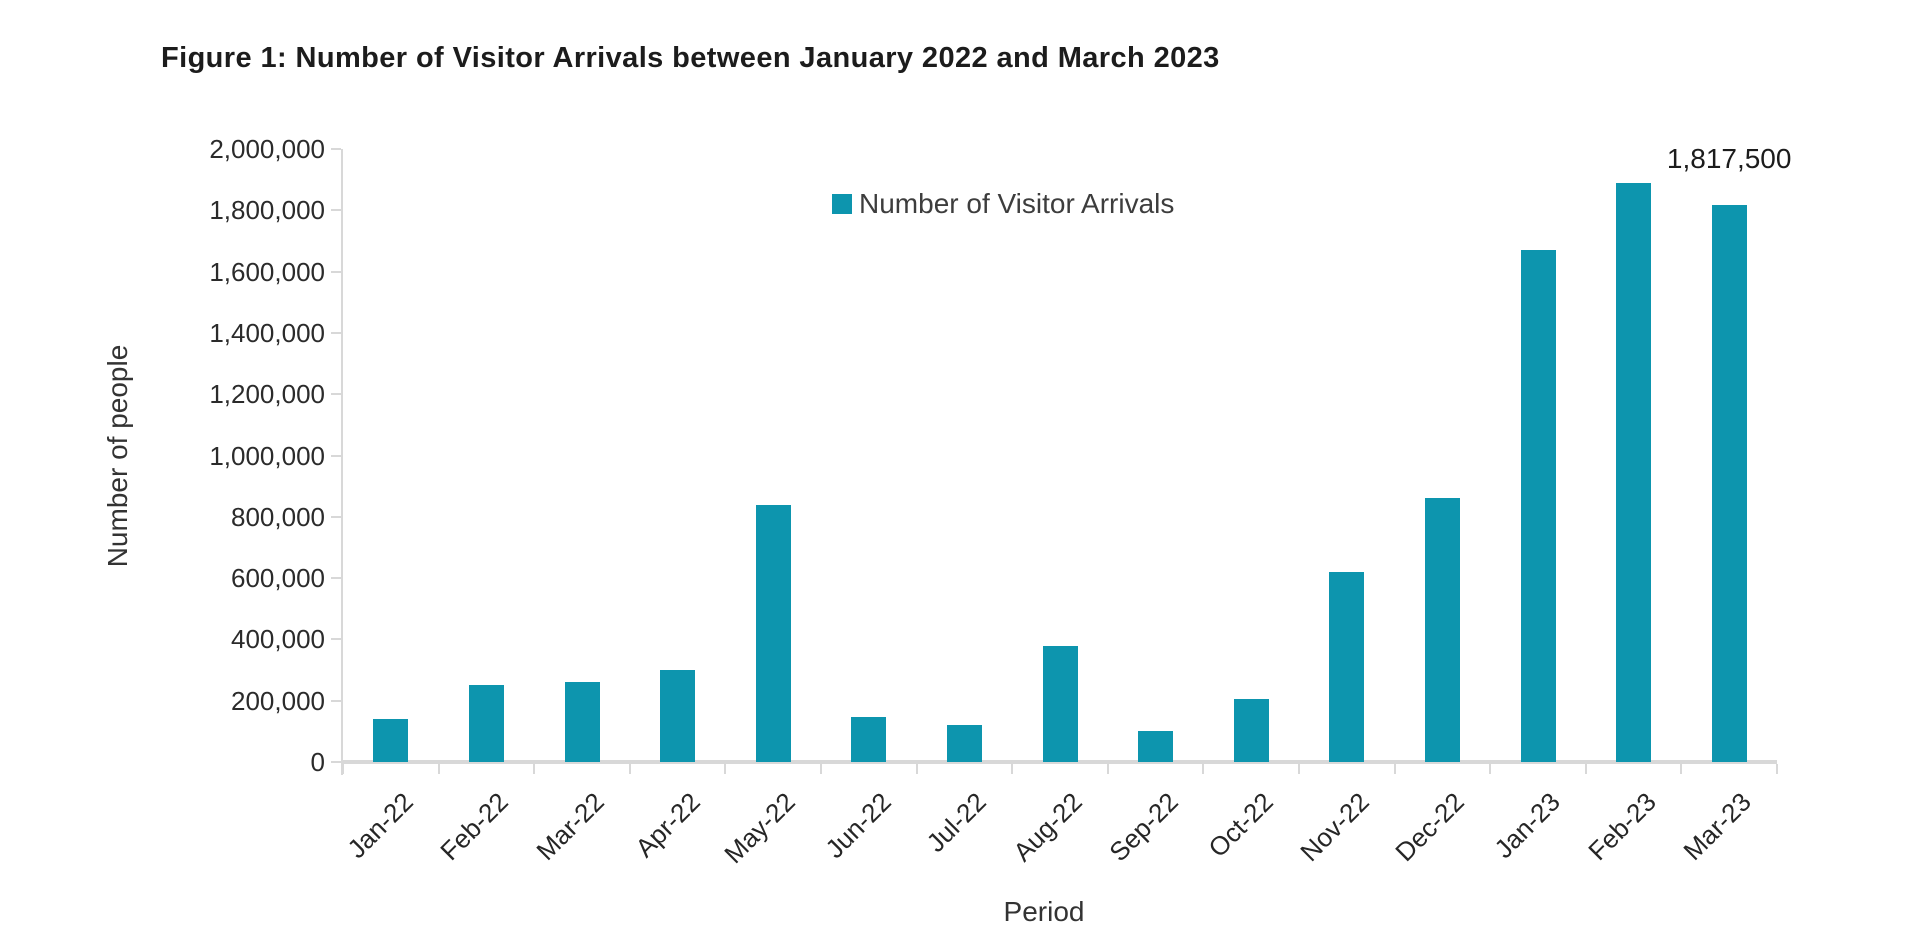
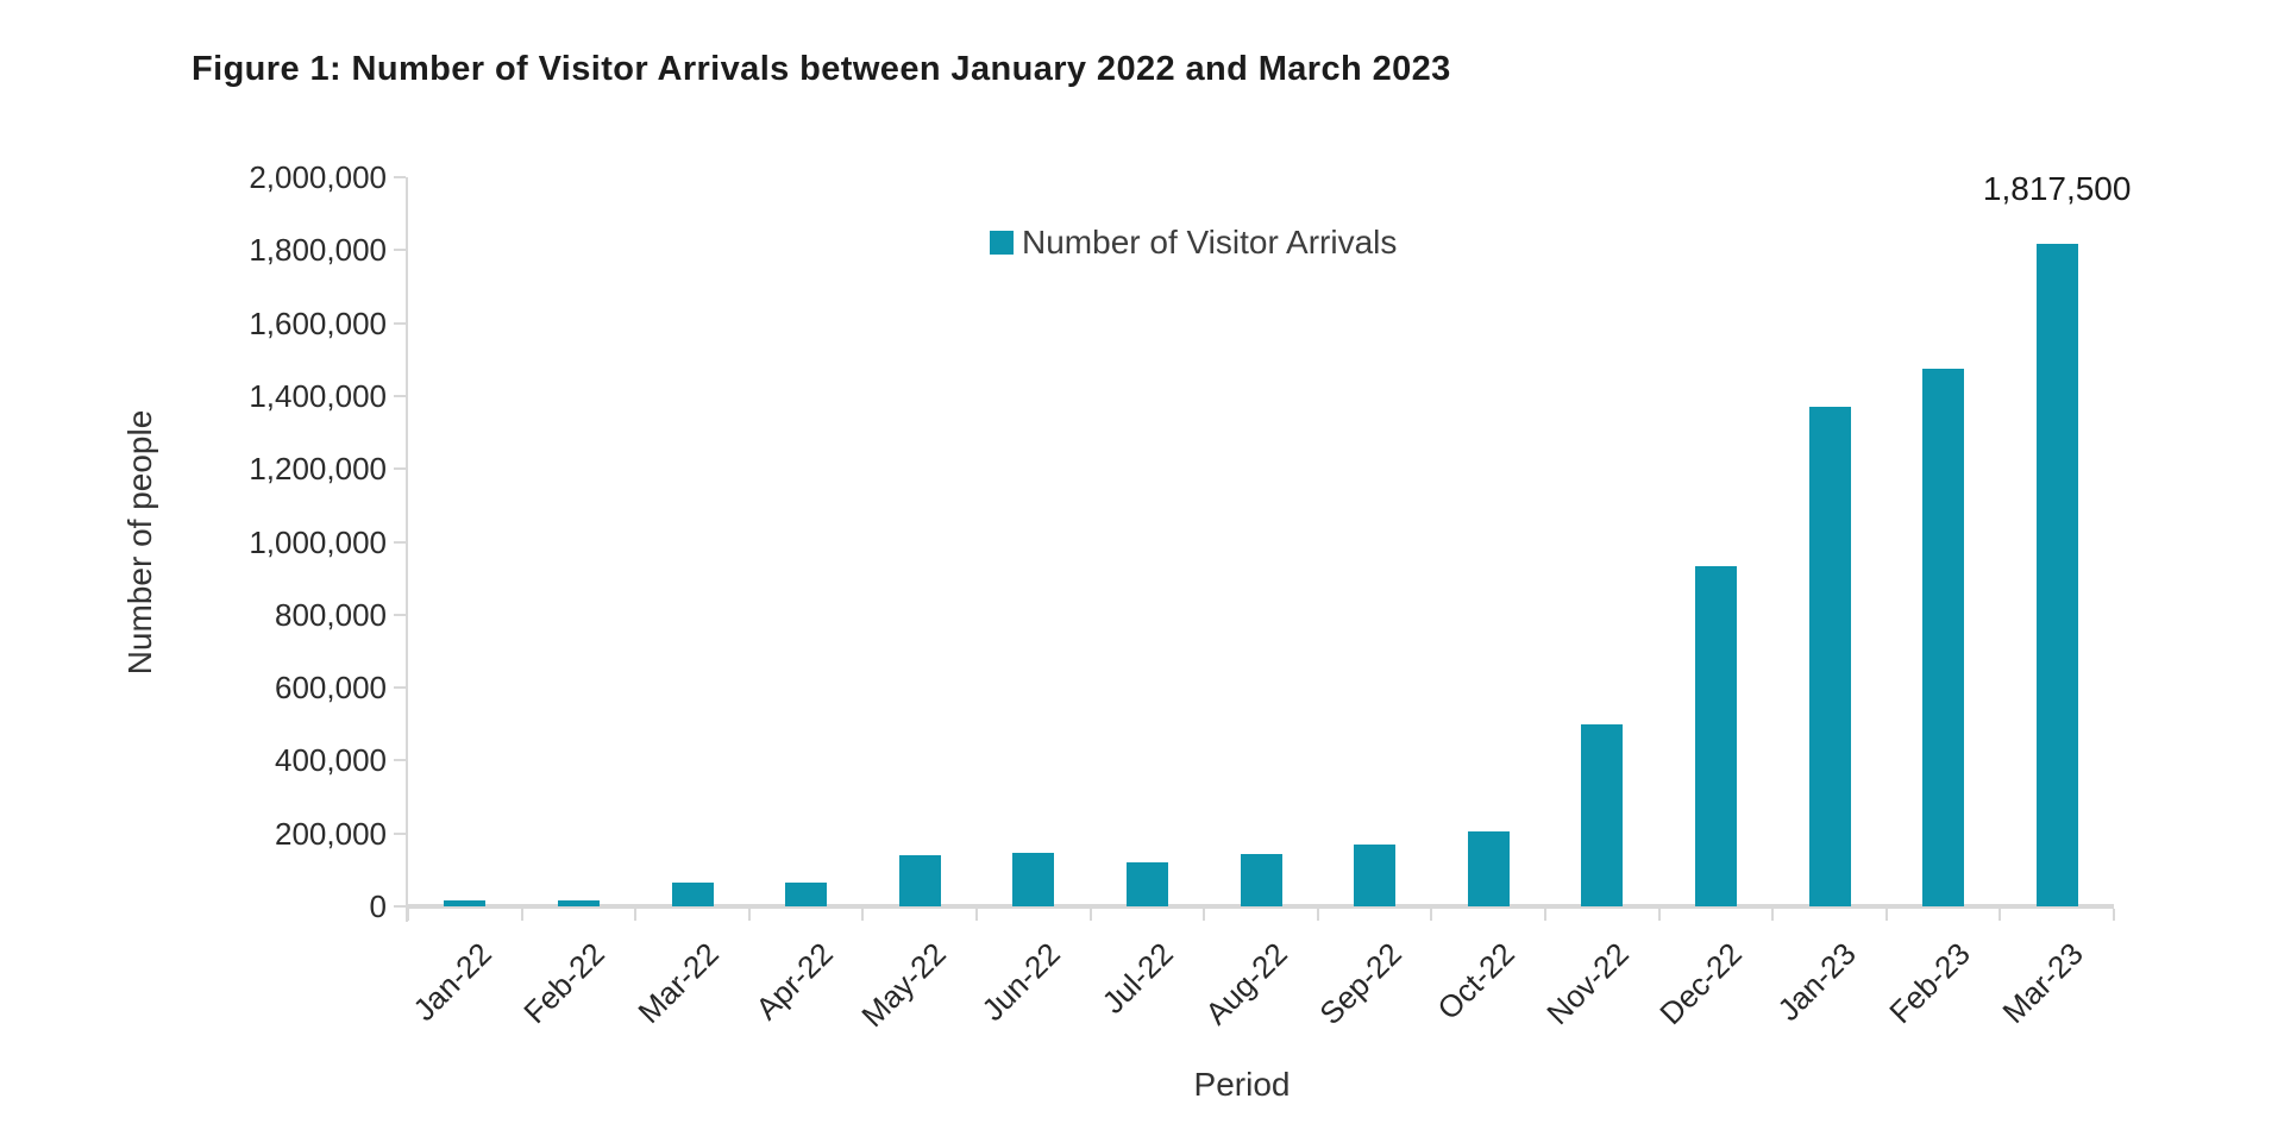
Jan-22: 140000 -> 20000
Feb-22: 250000 -> 20000
Mar-22: 260000 -> 70000
Apr-22: 300000 -> 70000
May-22: 840000 -> 140000
Aug-22: 380000 -> 140000
Sep-22: 100000 -> 170000
Nov-22: 620000 -> 500000
Dec-22: 860000 -> 930000
Jan-23: 1670000 -> 1370000
Feb-23: 1890000 -> 1480000
